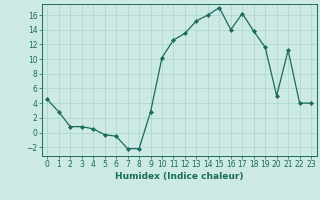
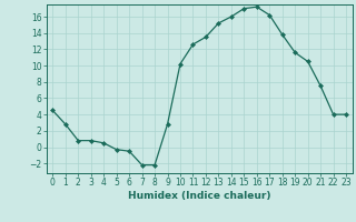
16: 14.0 -> 17.2
20: 5.0 -> 10.5
21: 11.2 -> 7.5
